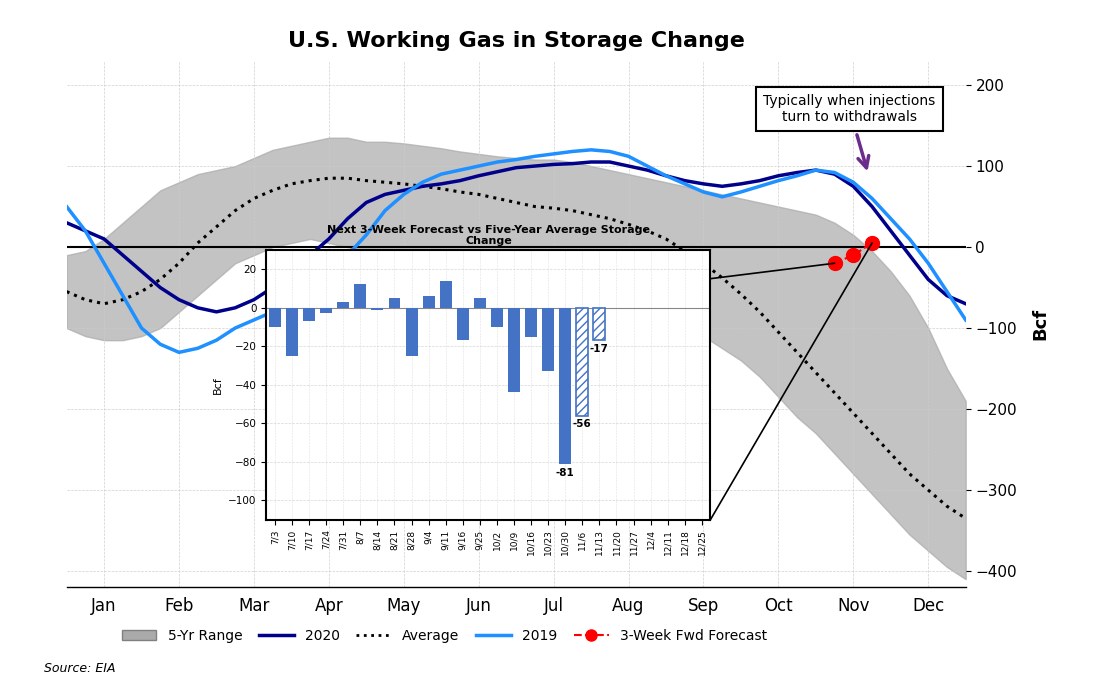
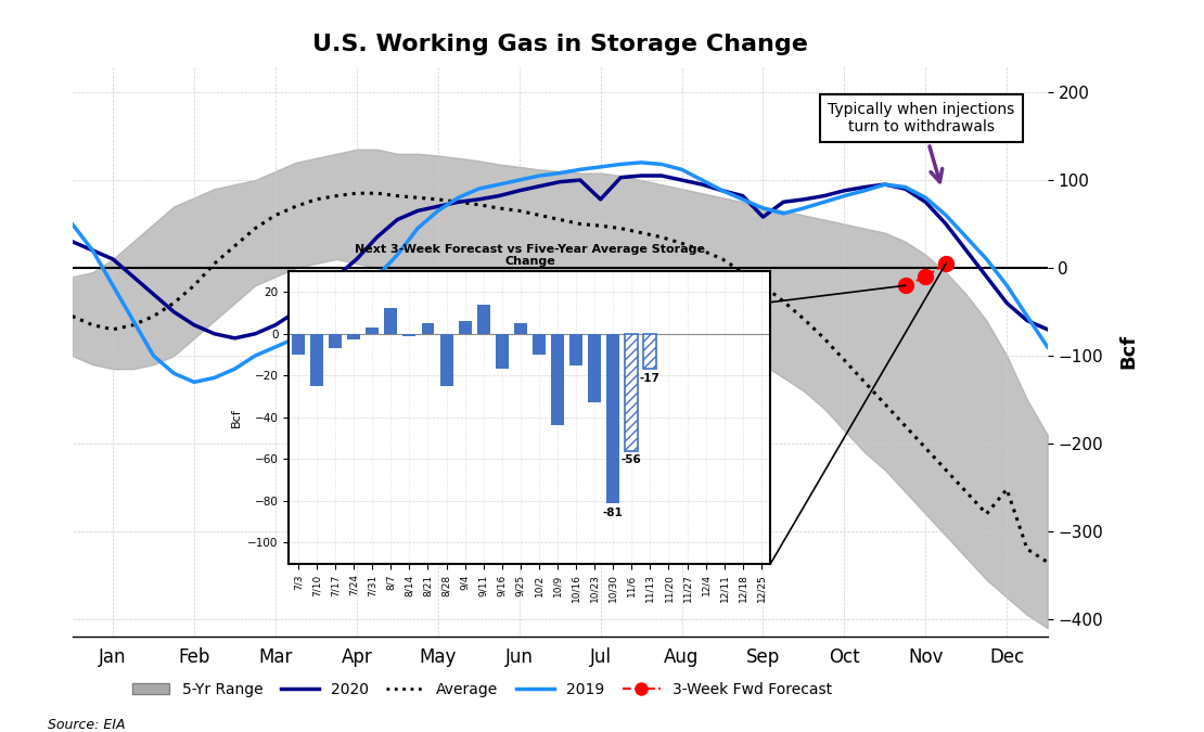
U.S. Working Gas in Storage Change/2020/Jul: 102 -> 78
U.S. Working Gas in Storage Change/2020/Sep: 78 -> 58
U.S. Working Gas in Storage Change/Average/Dec: -300 -> -252
